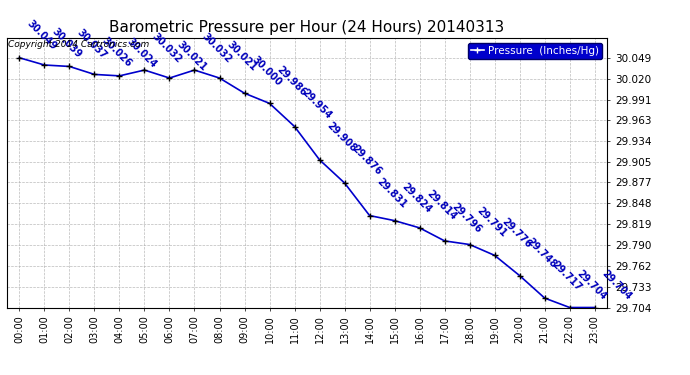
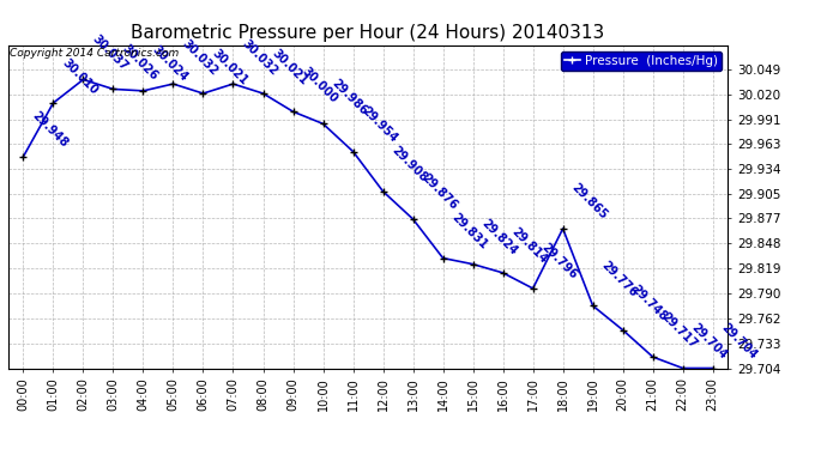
00:00: 30.049 -> 29.948
01:00: 30.039 -> 30.010
18:00: 29.791 -> 29.865
